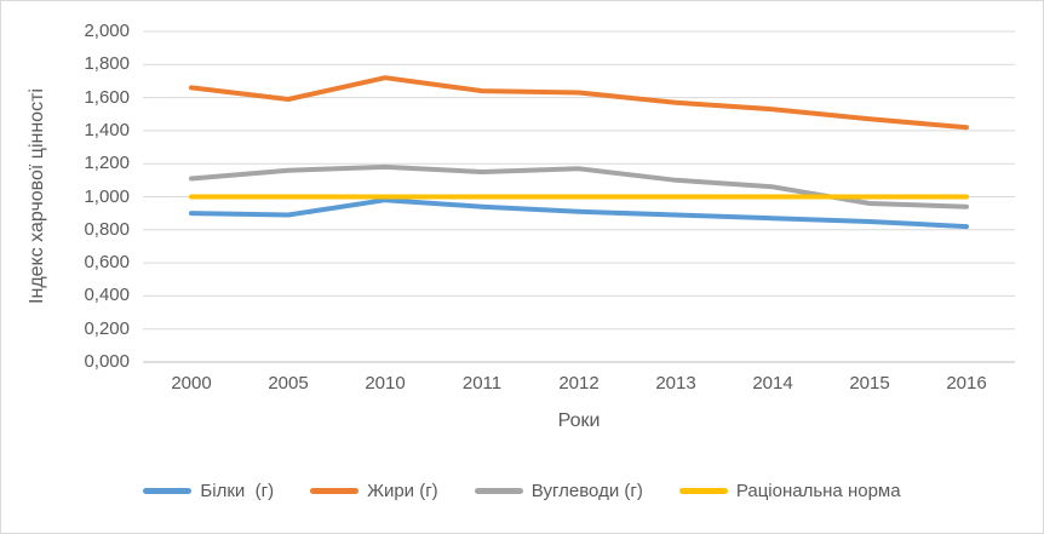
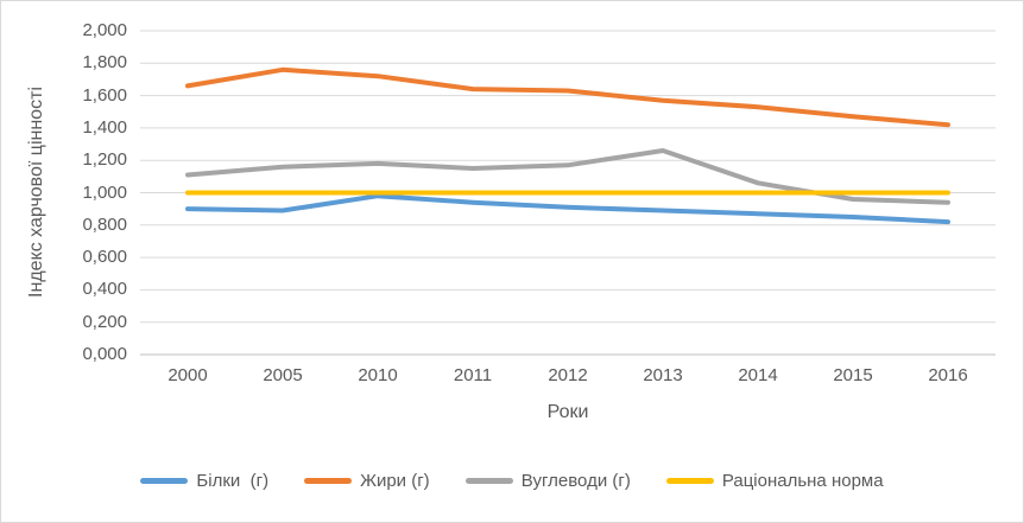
Жири (г)/2005: 1,59 -> 1,76
Вуглеводи (г)/2013: 1,10 -> 1,26
